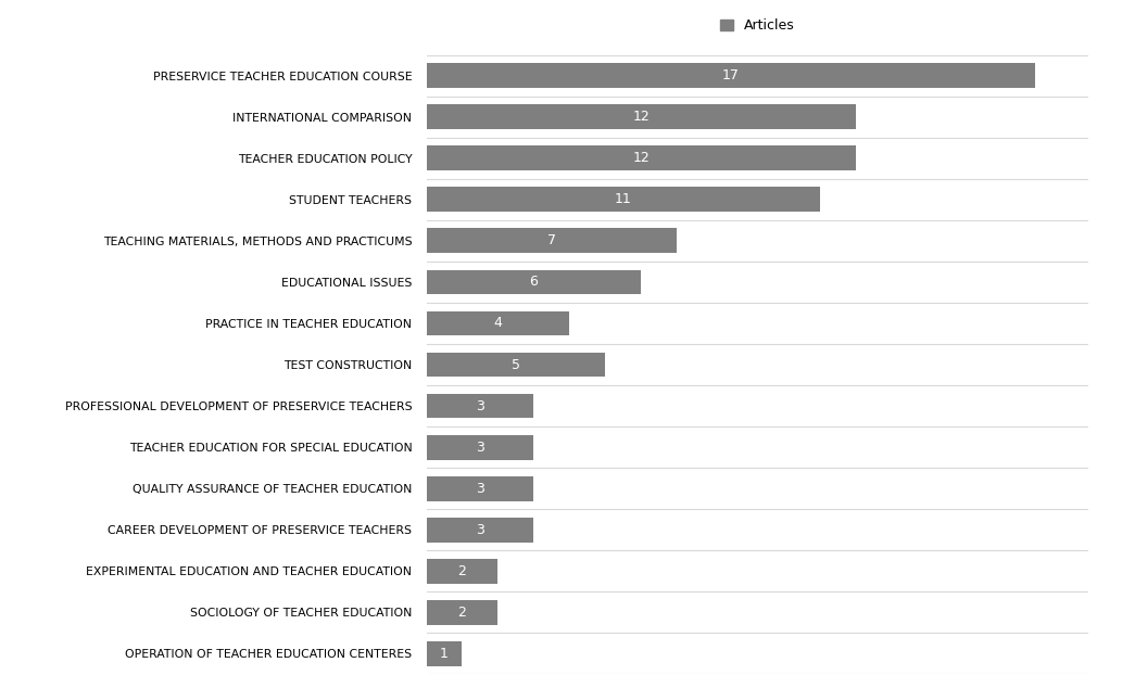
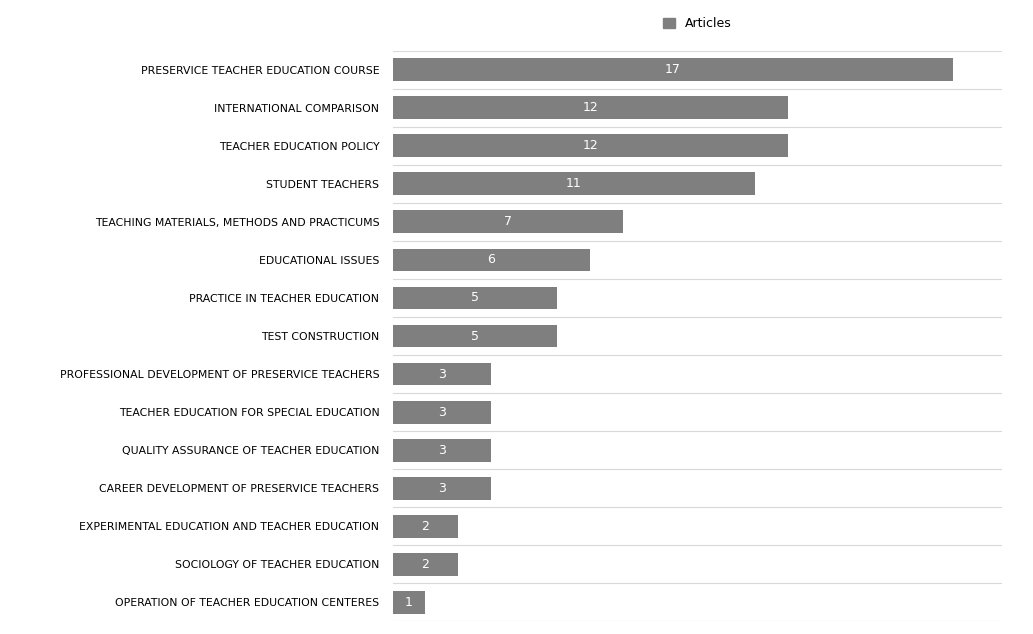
PRACTICE IN TEACHER EDUCATION: 4 -> 5
